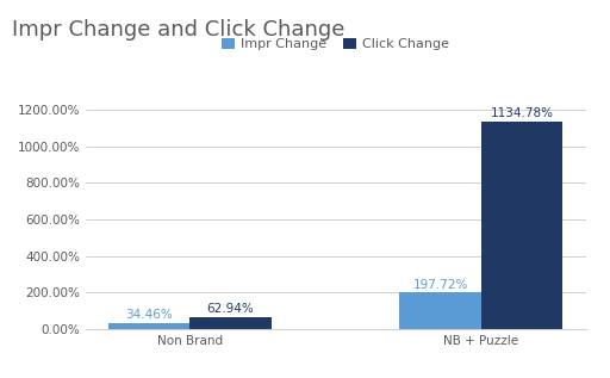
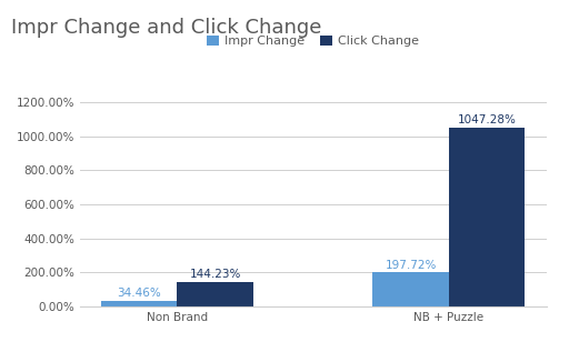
Click Change/Non Brand: 62.94% -> 144.23%
Click Change/NB + Puzzle: 1134.78% -> 1047.28%
